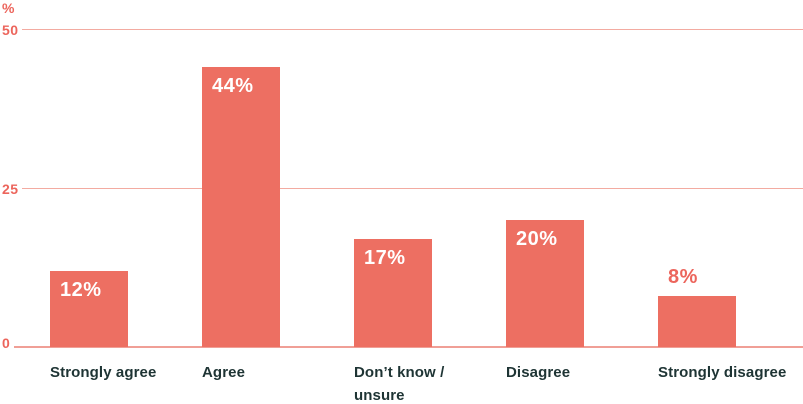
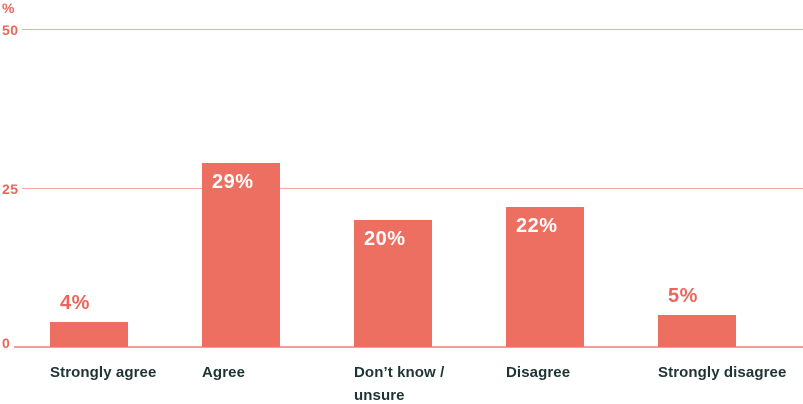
Strongly agree: 12% -> 4%
Agree: 44% -> 29%
Don’t know / unsure: 17% -> 20%
Disagree: 20% -> 22%
Strongly disagree: 8% -> 5%
